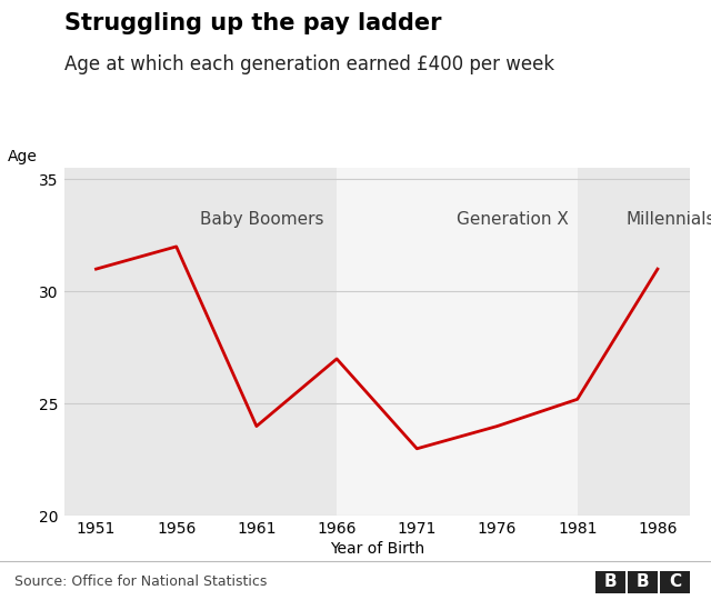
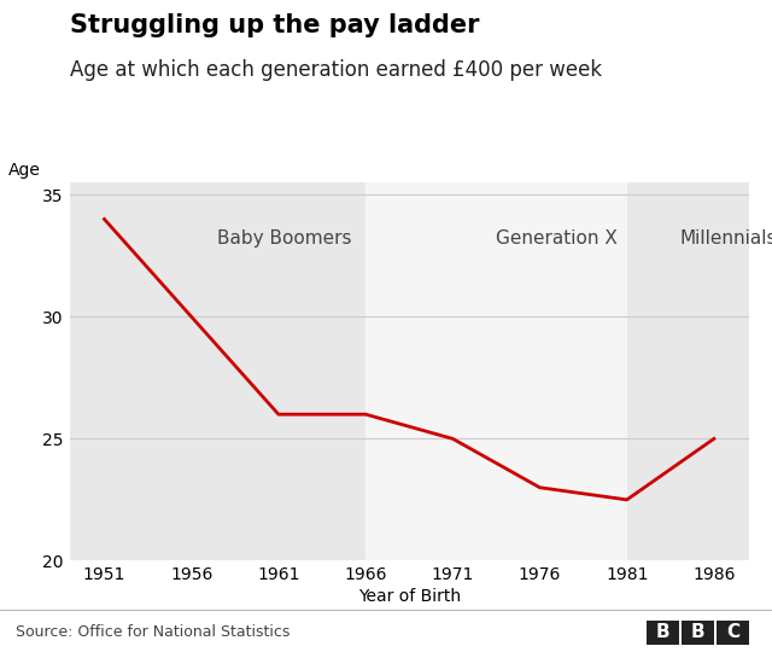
1951: 31.0 -> 34.0
1956: 32.0 -> 30.0
1961: 24.0 -> 26.0
1966: 27.0 -> 26.0
1971: 23.0 -> 25.0
1976: 24.0 -> 23.0
1981: 25.2 -> 22.5
1986: 31.0 -> 25.0
